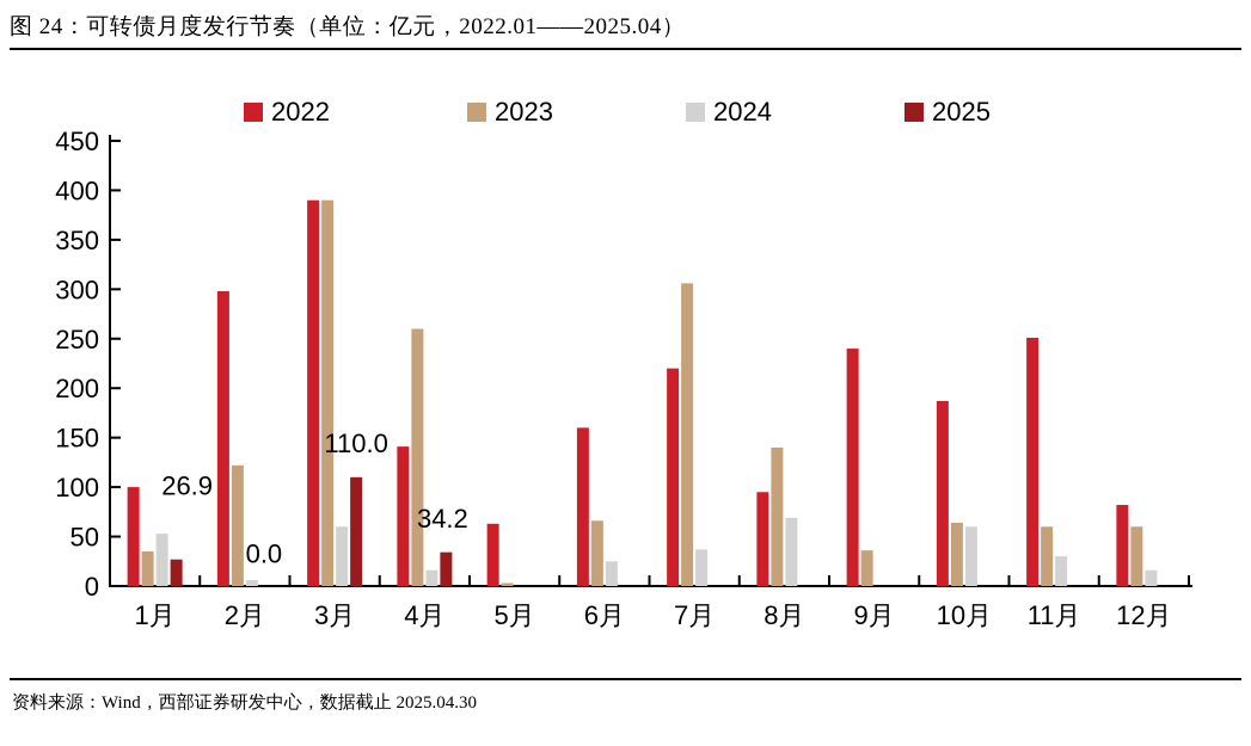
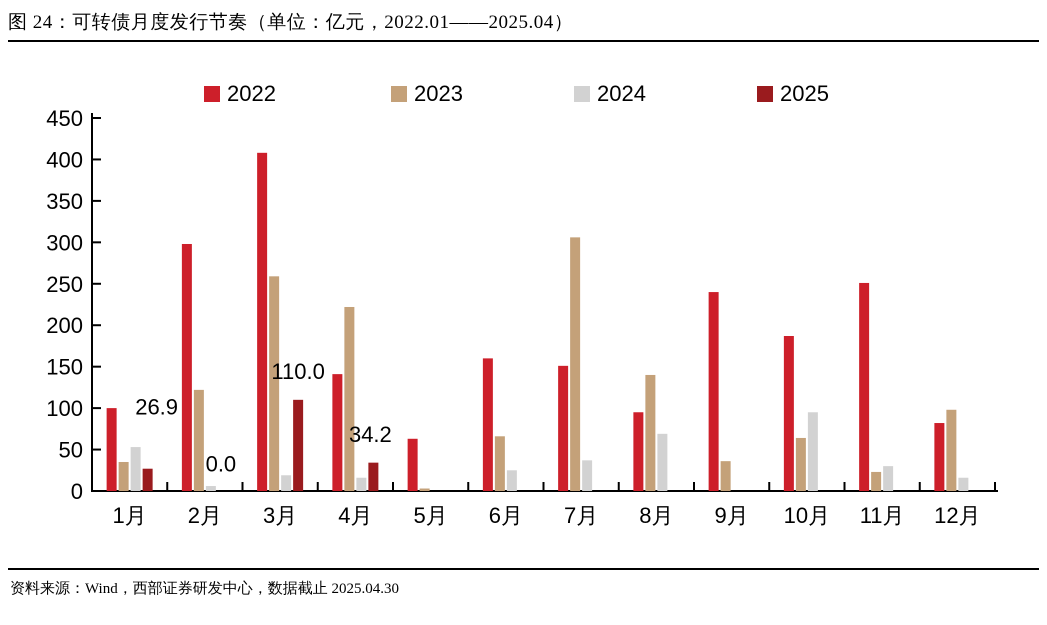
2022/3月: 390 -> 410
2023/3月: 390 -> 260
2024/3月: 60 -> 20
2023/4月: 260 -> 220
2022/7月: 220 -> 150
2024/10月: 60 -> 100
2023/11月: 60 -> 20
2023/12月: 60 -> 100
